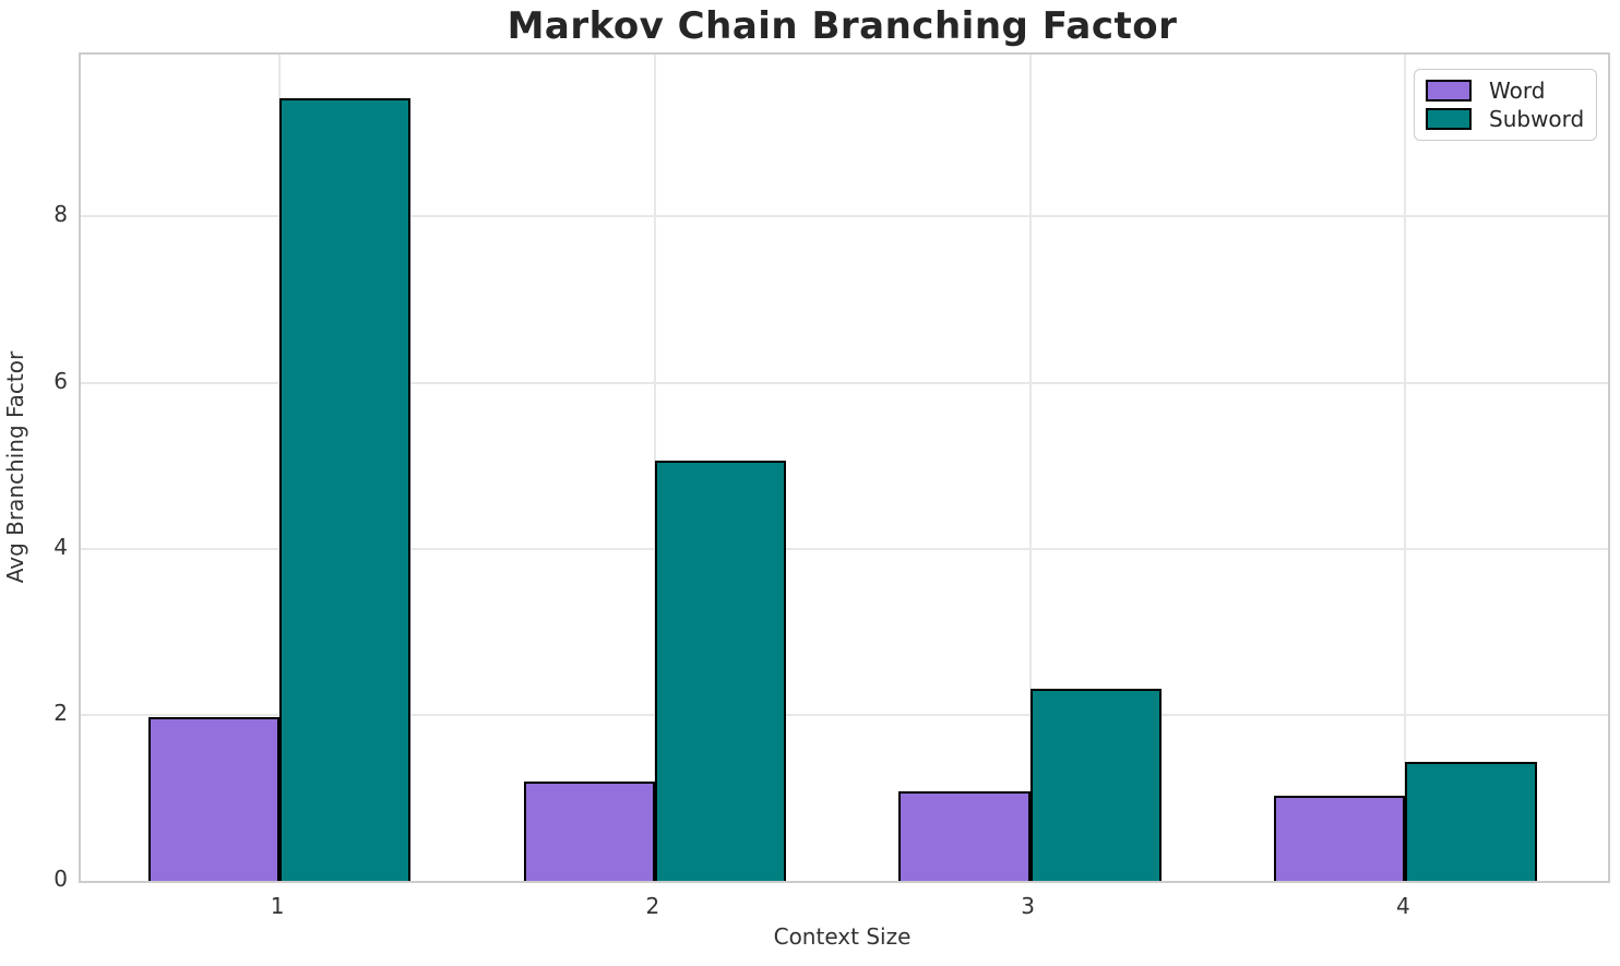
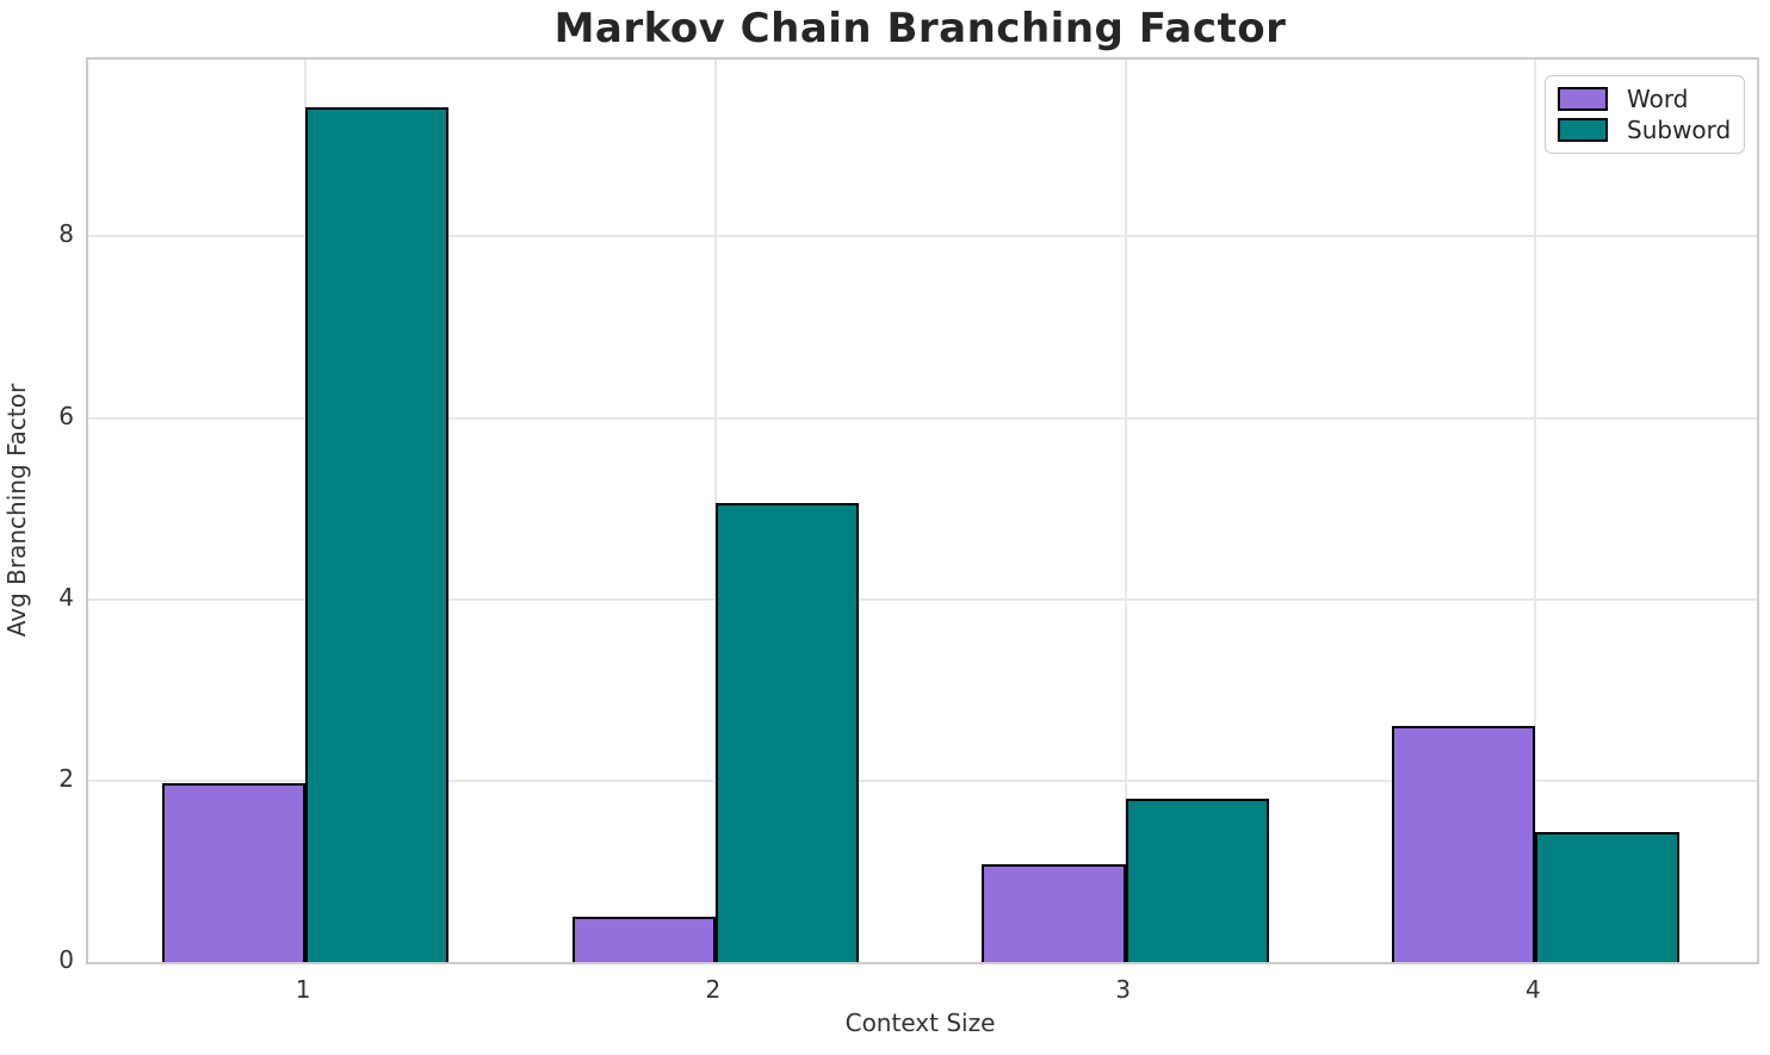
Word/2: 1.2 -> 0.5
Subword/3: 2.3 -> 1.8
Word/4: 1.0 -> 2.6
